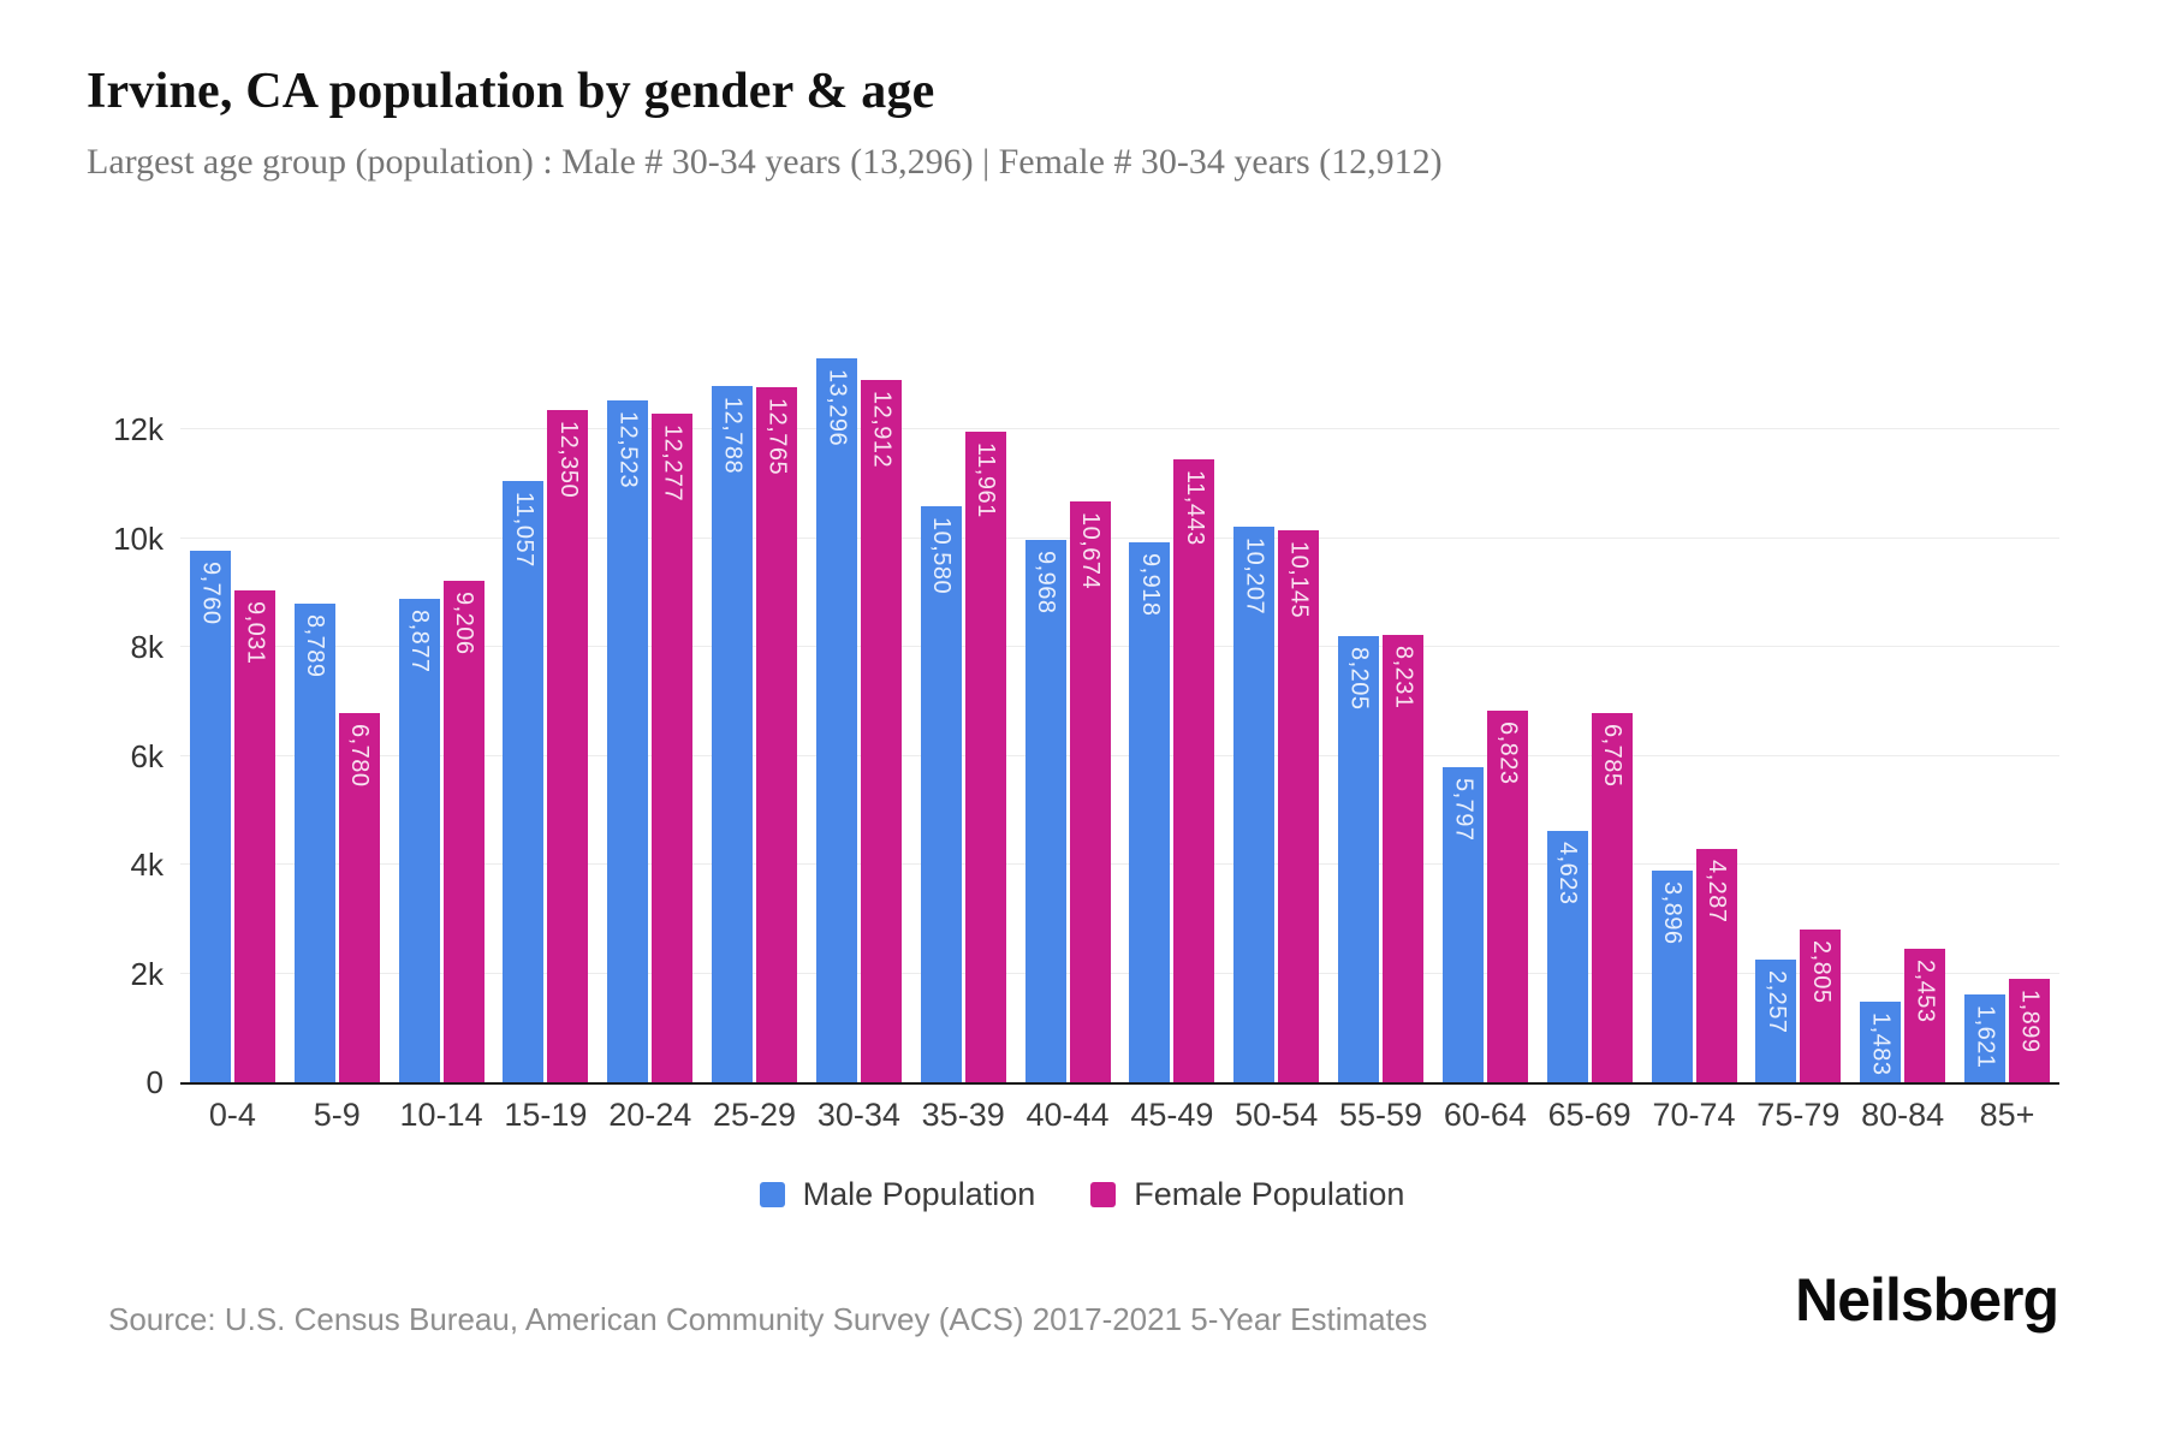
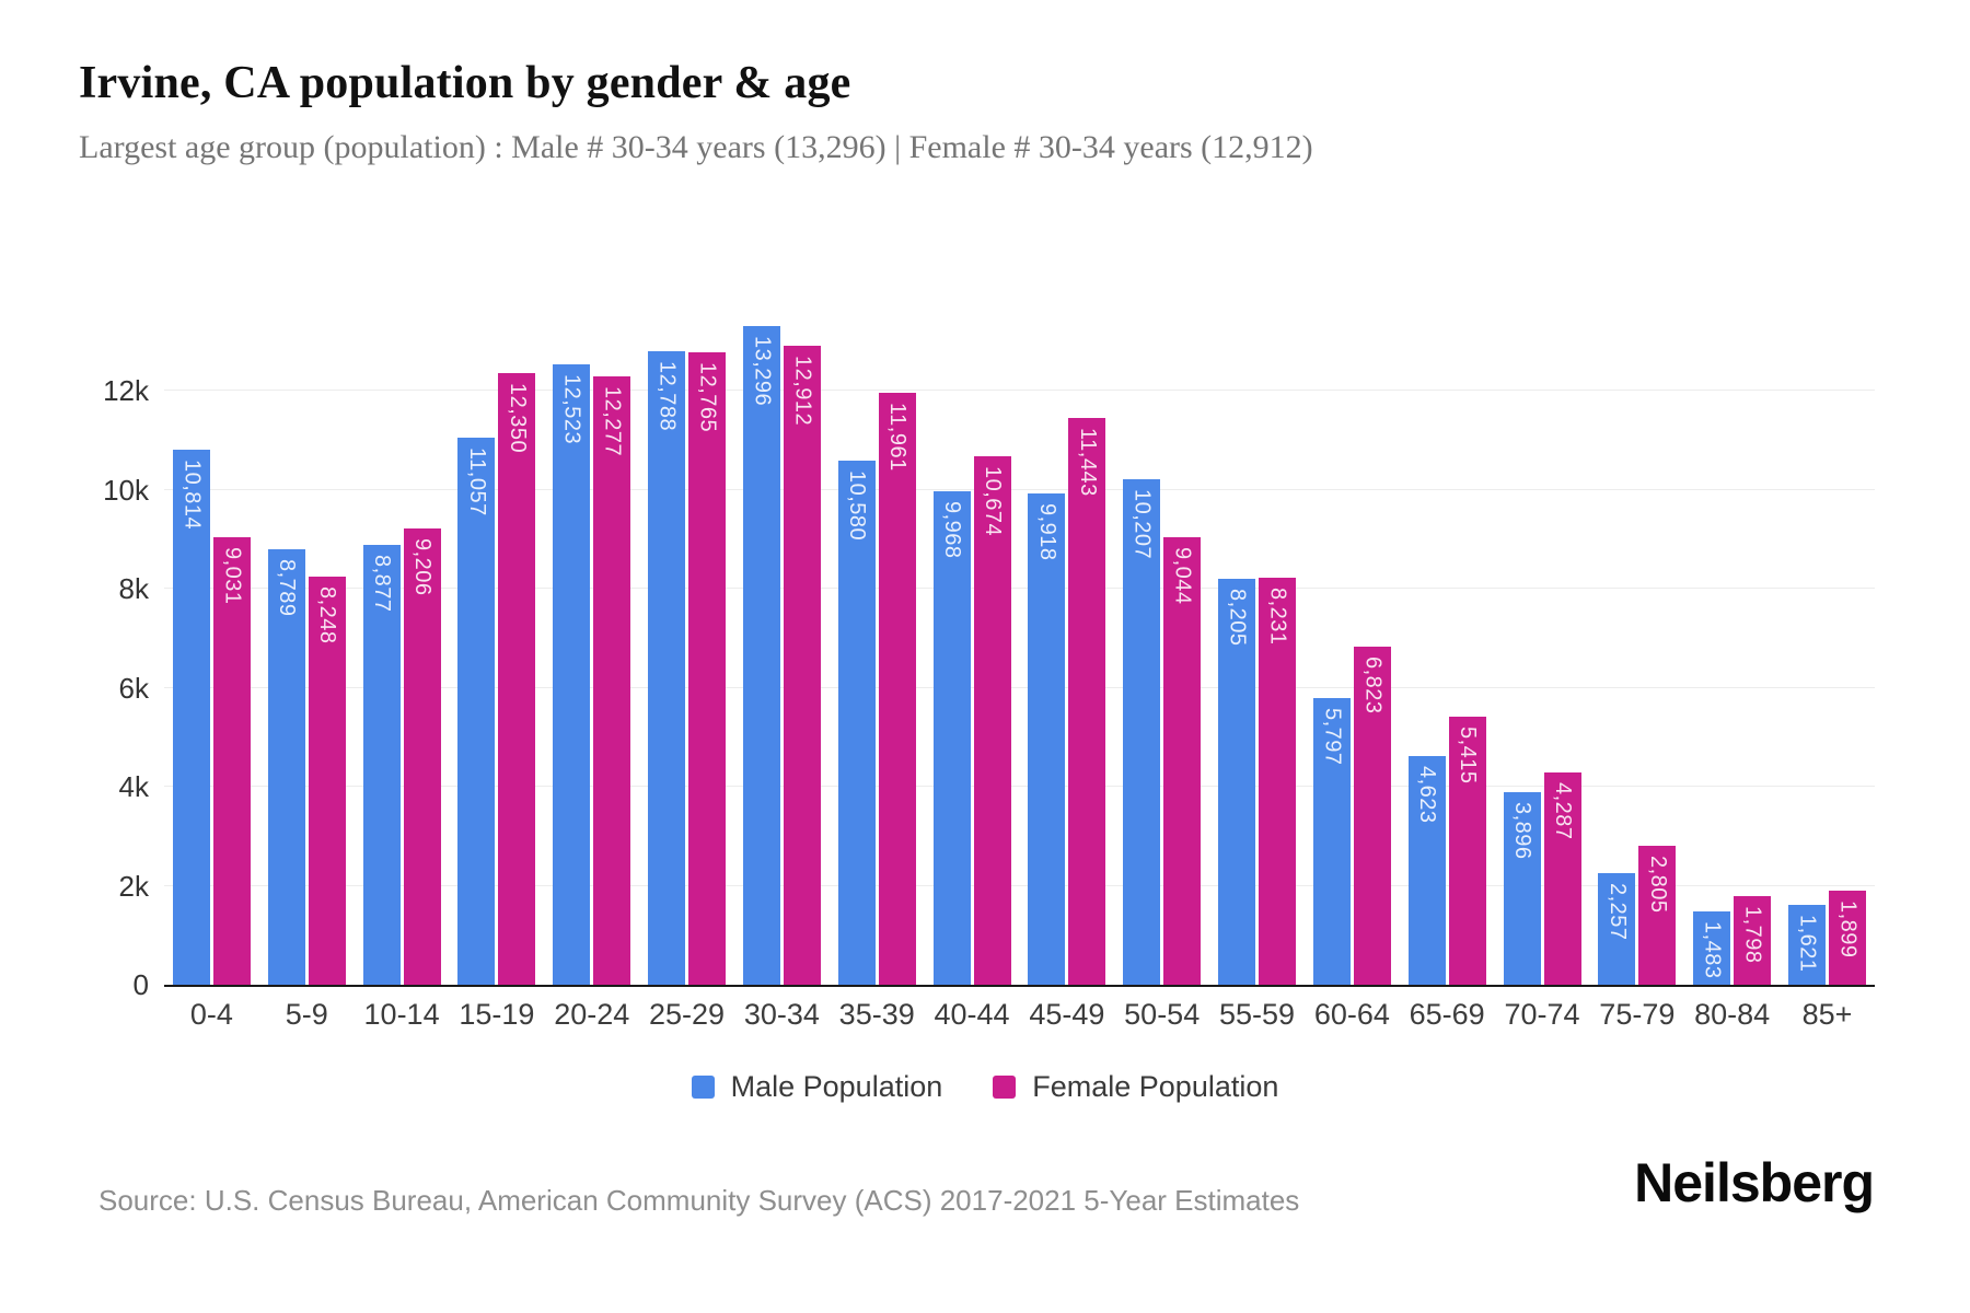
Male Population/0-4: 9,760 -> 10,814
Female Population/5-9: 6,780 -> 8,248
Female Population/50-54: 10,145 -> 9,044
Female Population/65-69: 6,785 -> 5,415
Female Population/80-84: 2,453 -> 1,798
